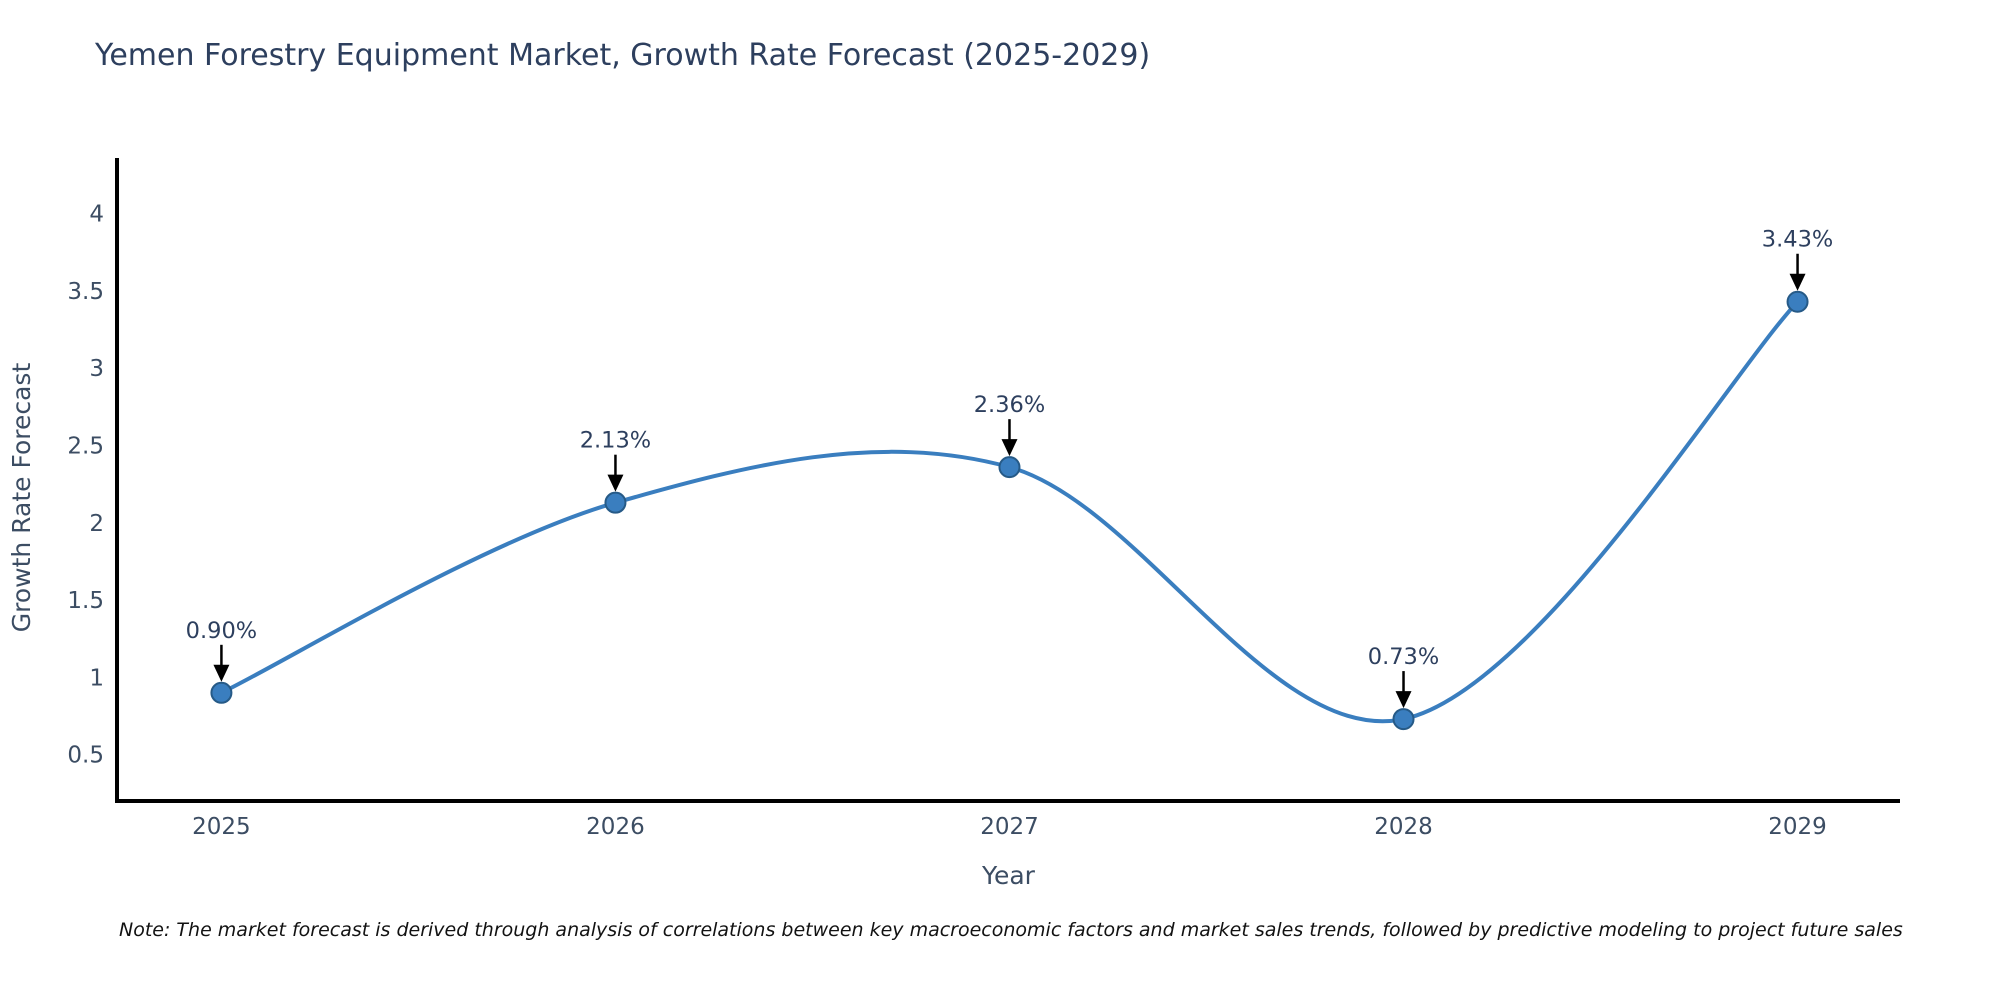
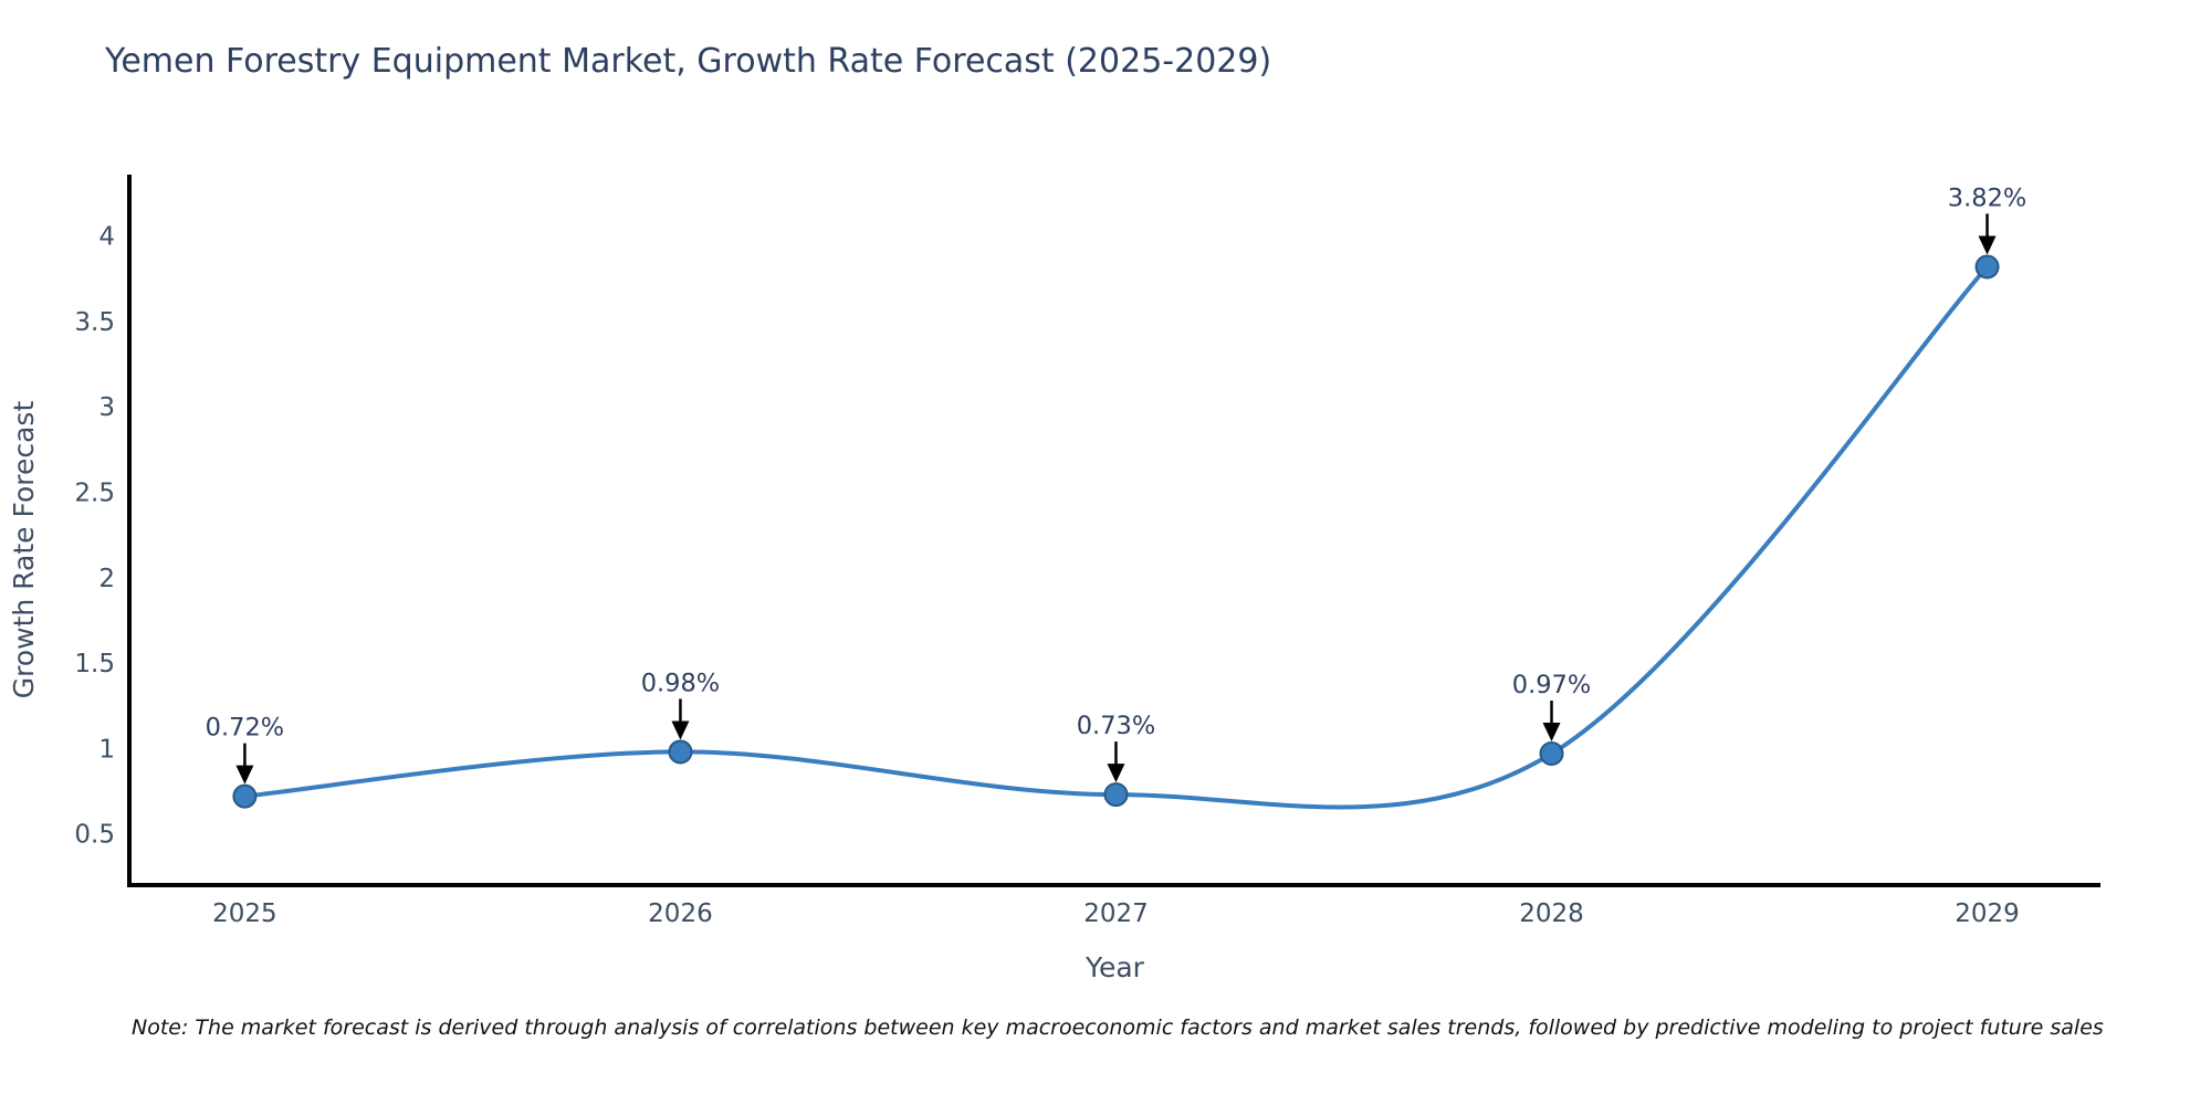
2025: 0.90% -> 0.72%
2026: 2.13% -> 0.98%
2027: 2.36% -> 0.73%
2028: 0.73% -> 0.97%
2029: 3.43% -> 3.82%
